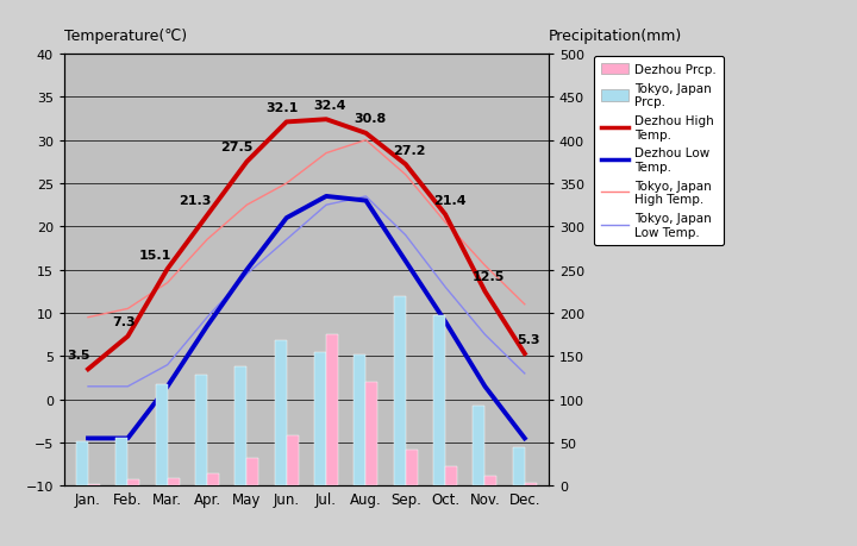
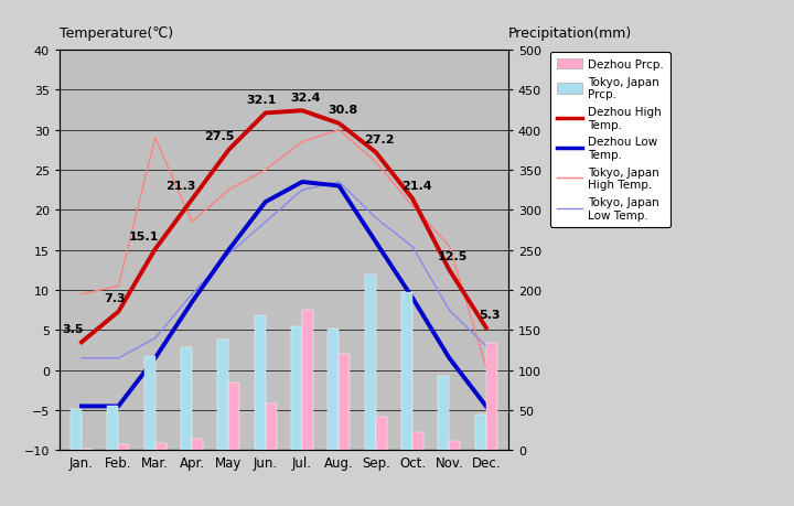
Tokyo, Japan High Temp./Mar.: 13.5 -> 29.0
Dezhou Prcp./May: 32 -> 84
Tokyo, Japan Low Temp./Oct.: 13.0 -> 15.4
Tokyo, Japan High Temp./Dec.: 11.0 -> 0.4
Dezhou Prcp./Dec.: 3 -> 134
